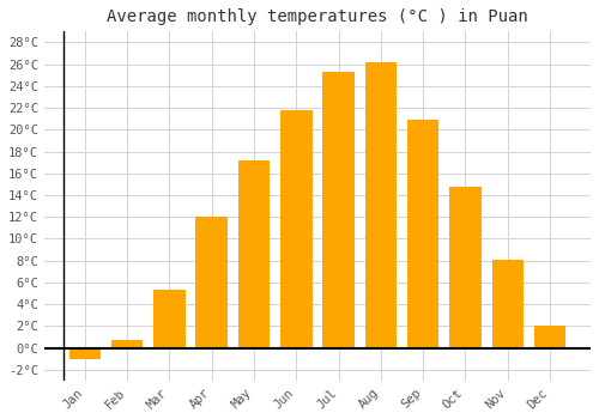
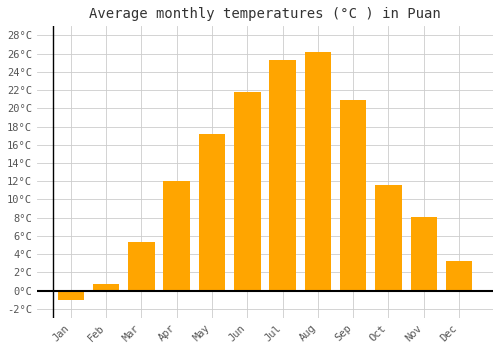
Oct: 14.8°C -> 11.6°C
Dec: 2.0°C -> 3.2°C
